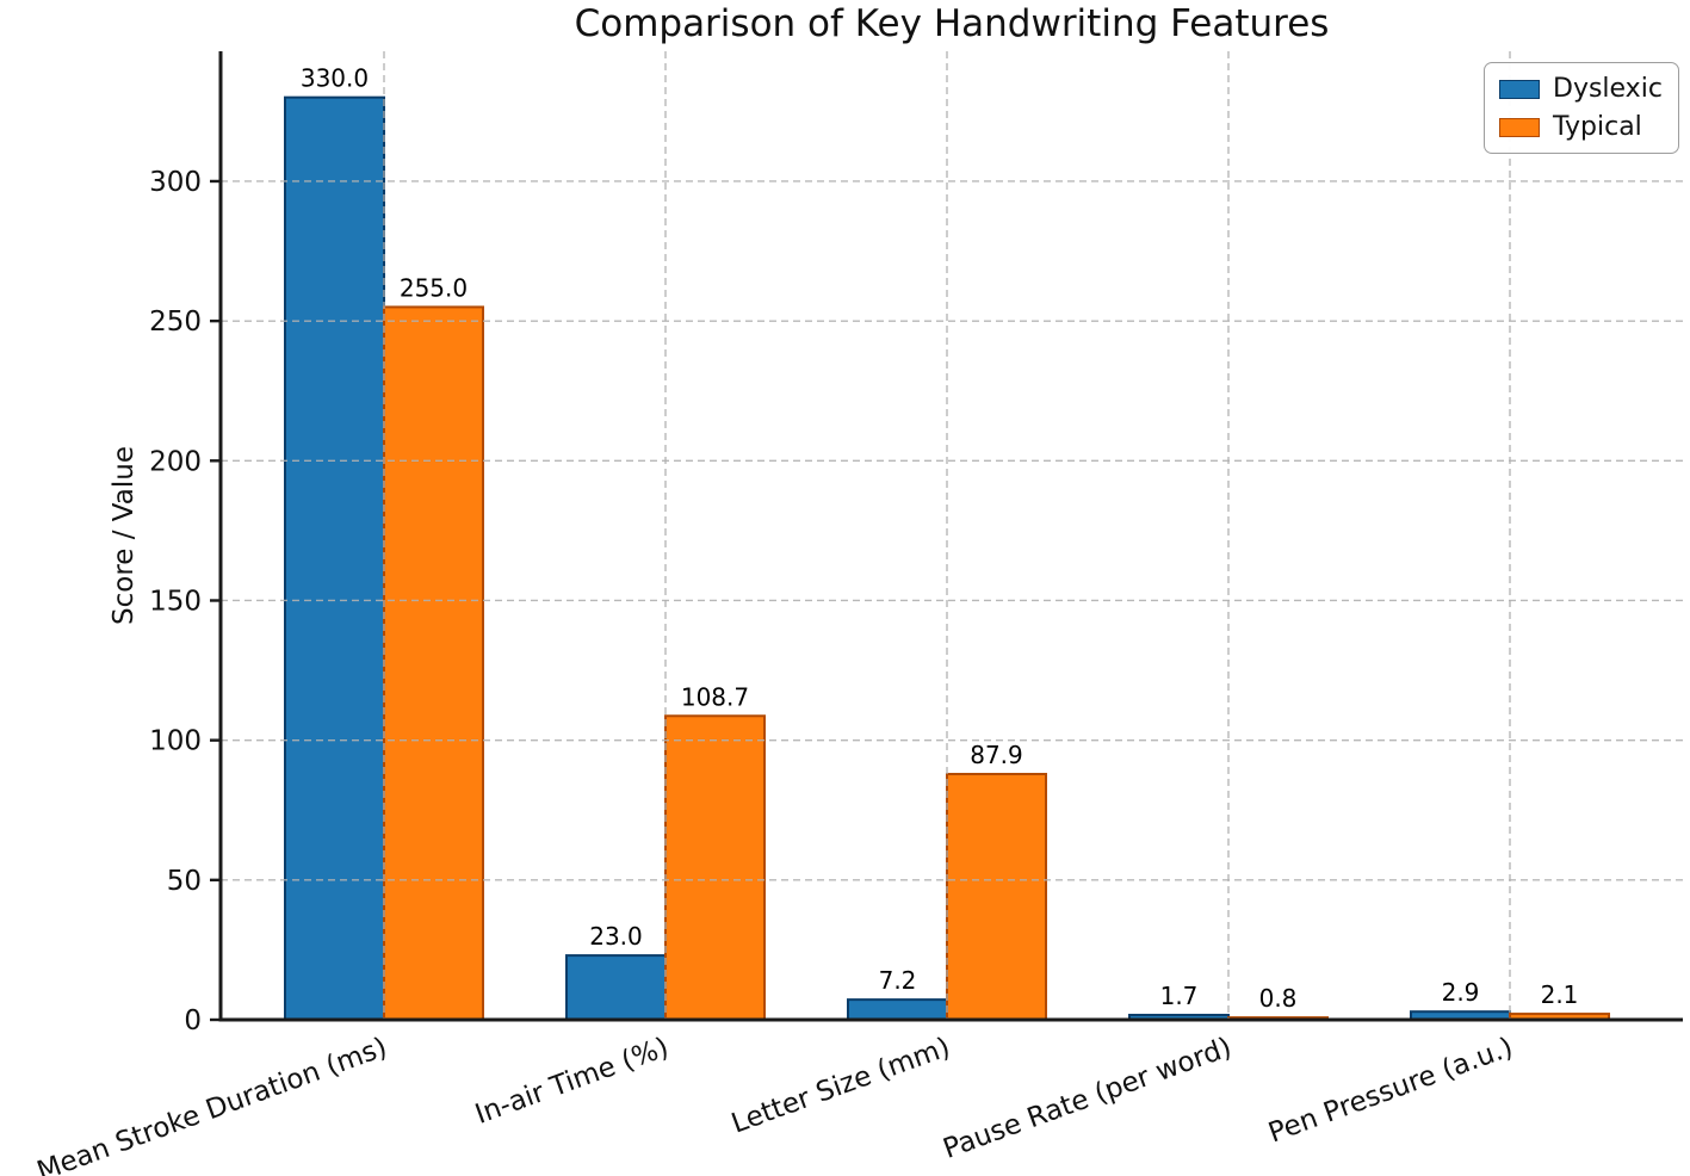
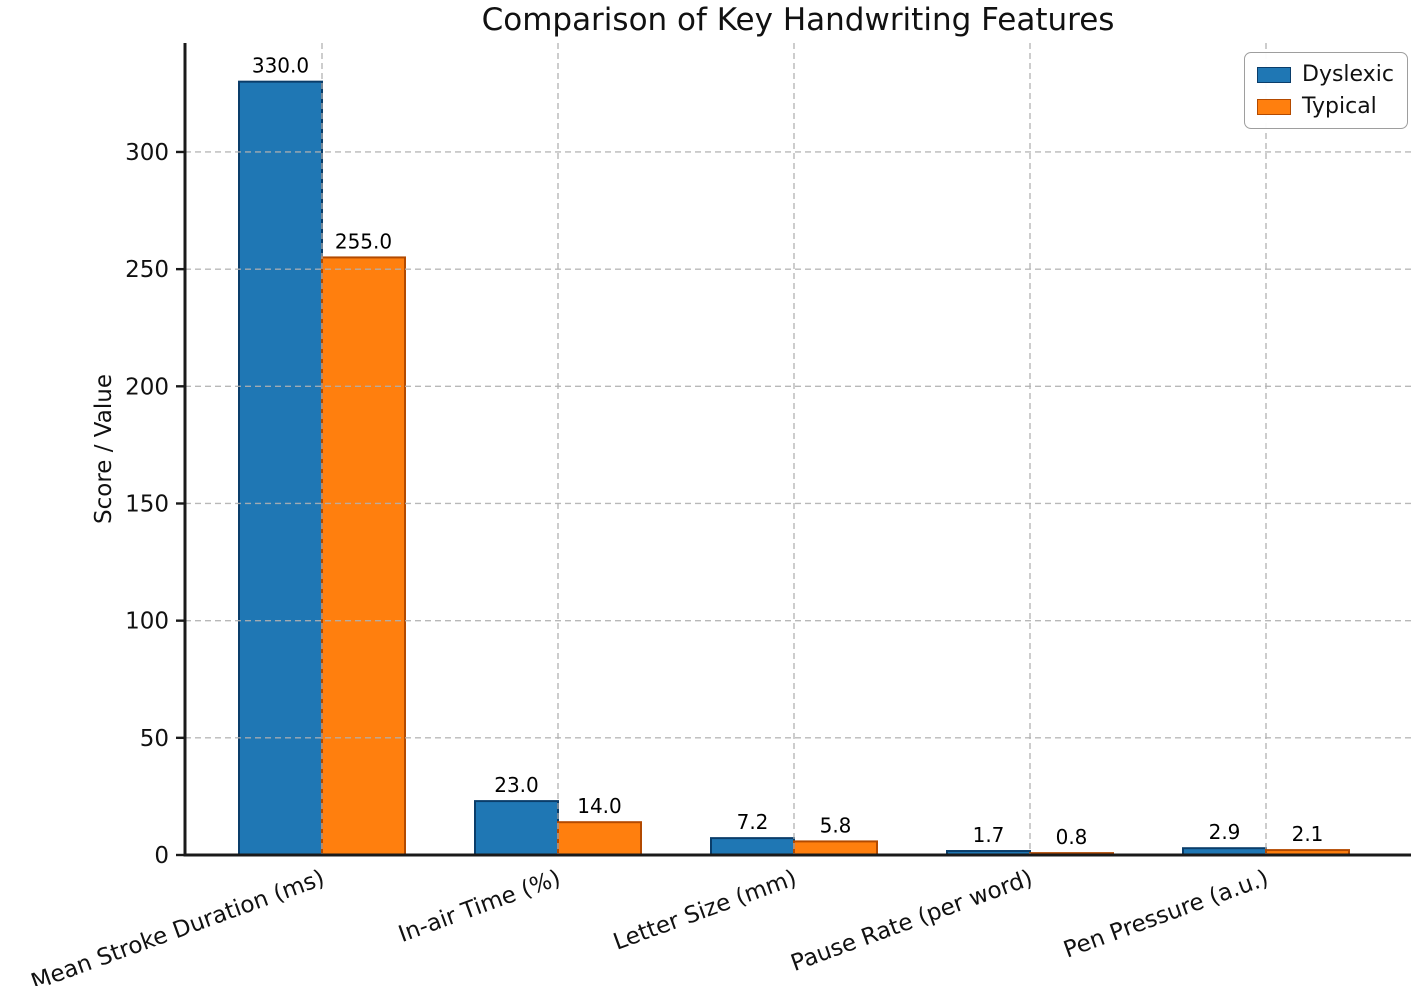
Typical/In-air Time (%): 108.7 -> 14.0
Typical/Letter Size (mm): 87.9 -> 5.8
